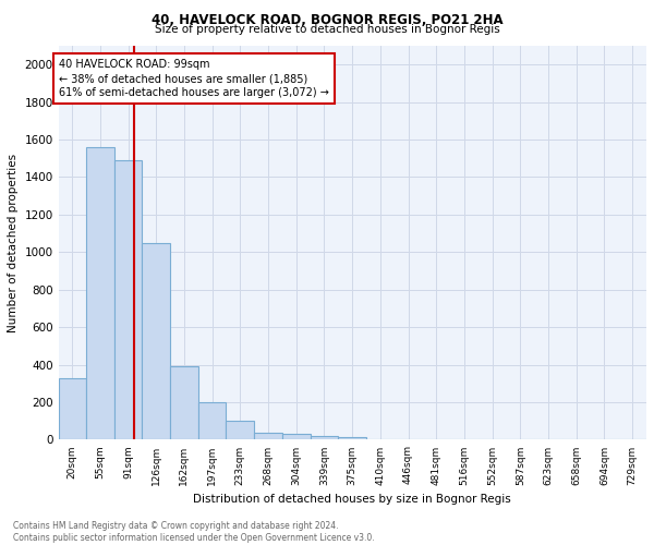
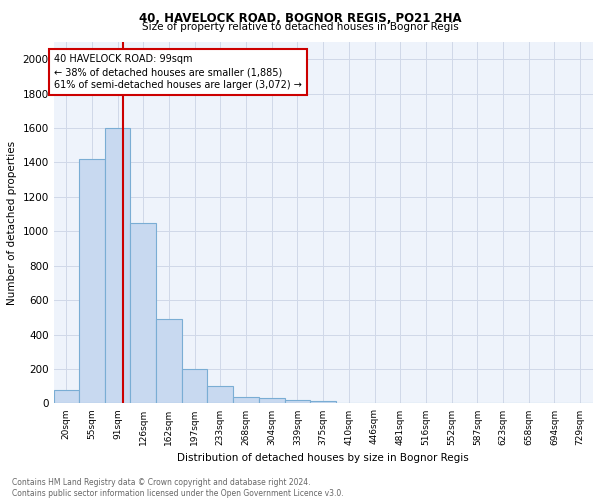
20sqm: 330 -> 80
55sqm: 1560 -> 1420
91sqm: 1490 -> 1600
162sqm: 390 -> 490
